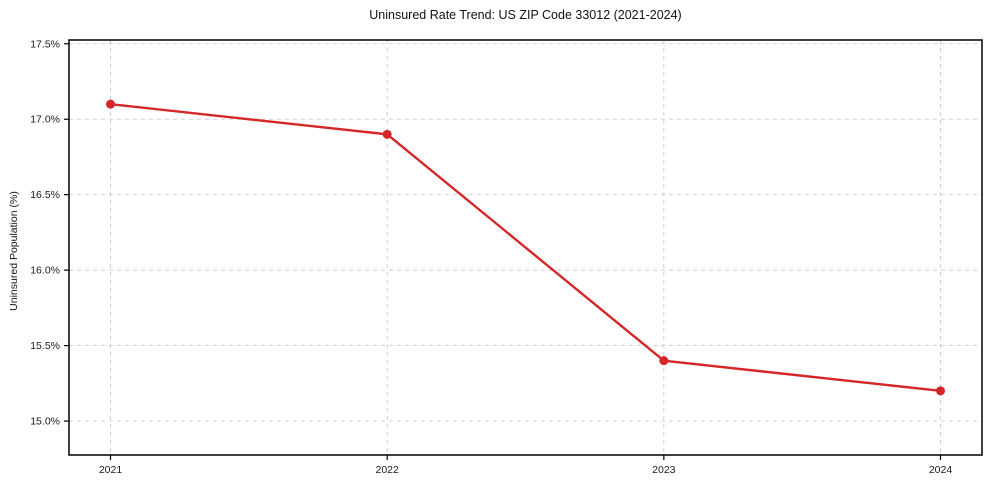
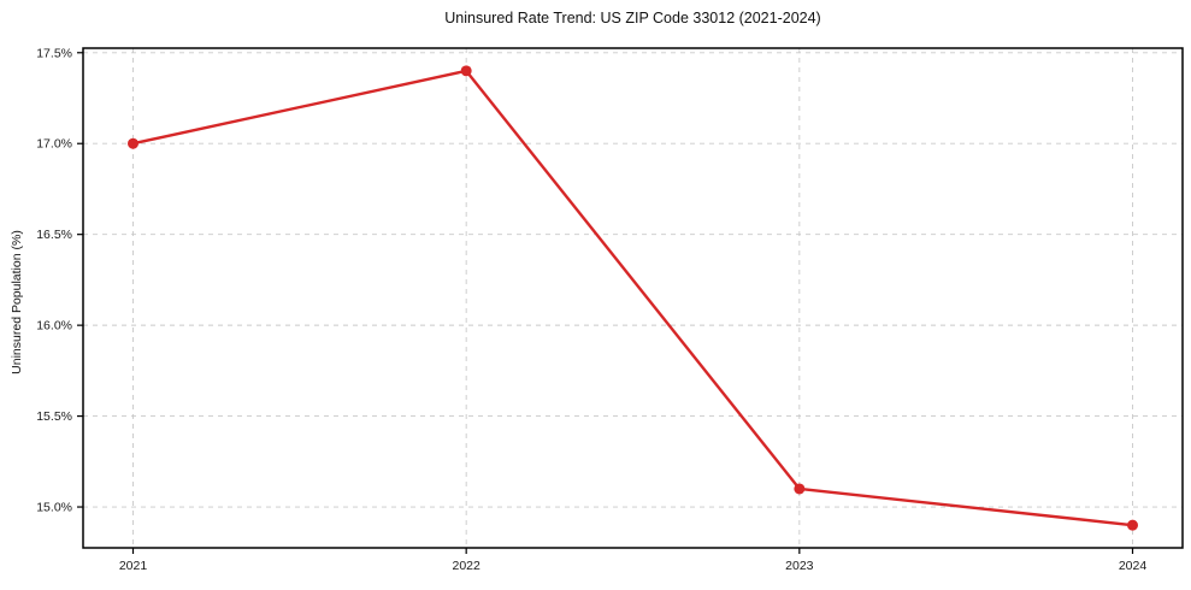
2021: 17.1% -> 17.0%
2022: 16.9% -> 17.4%
2023: 15.4% -> 15.1%
2024: 15.2% -> 14.9%
